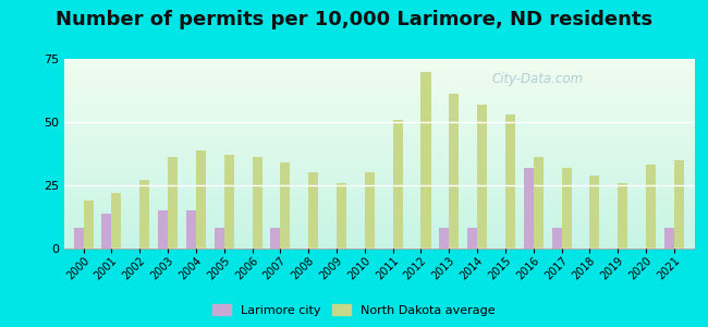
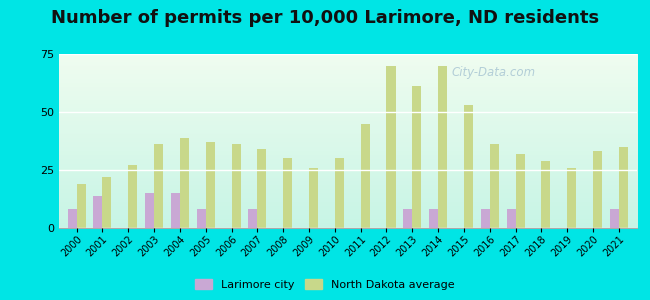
North Dakota average/2011: 51 -> 45
North Dakota average/2014: 57 -> 70
Larimore city/2016: 32 -> 8
